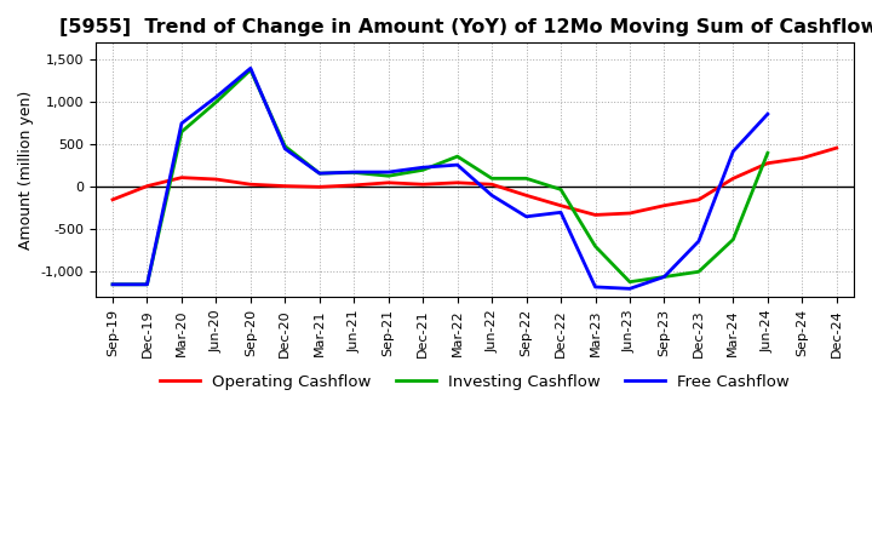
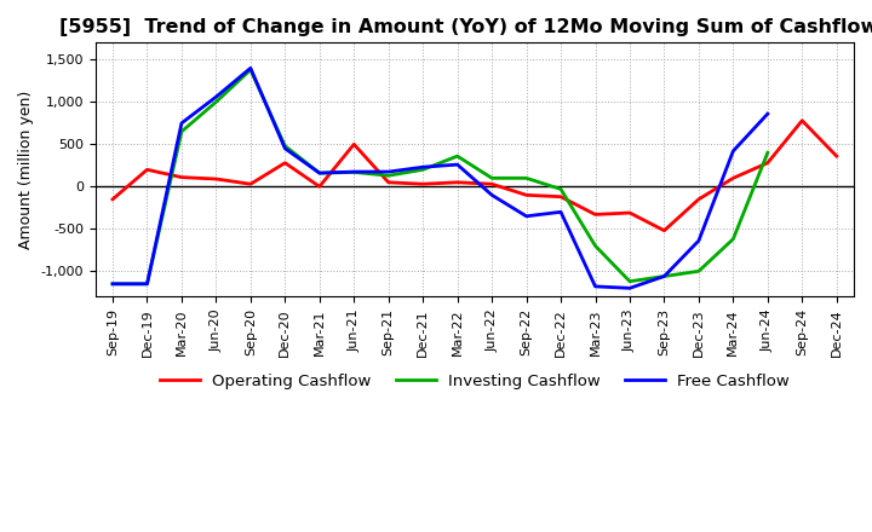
Operating Cashflow/Dec-19: 10 -> 200
Operating Cashflow/Dec-20: 10 -> 280
Operating Cashflow/Jun-21: 20 -> 500
Operating Cashflow/Dec-22: -220 -> -120
Operating Cashflow/Sep-23: -220 -> -520
Operating Cashflow/Sep-24: 340 -> 780
Operating Cashflow/Dec-24: 460 -> 360
